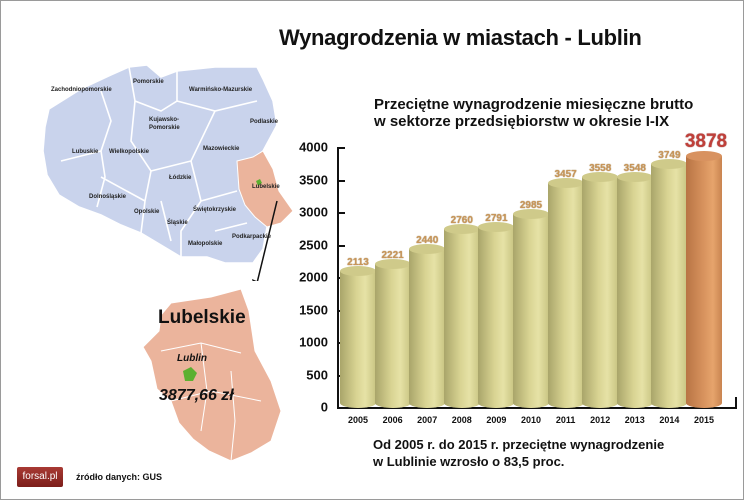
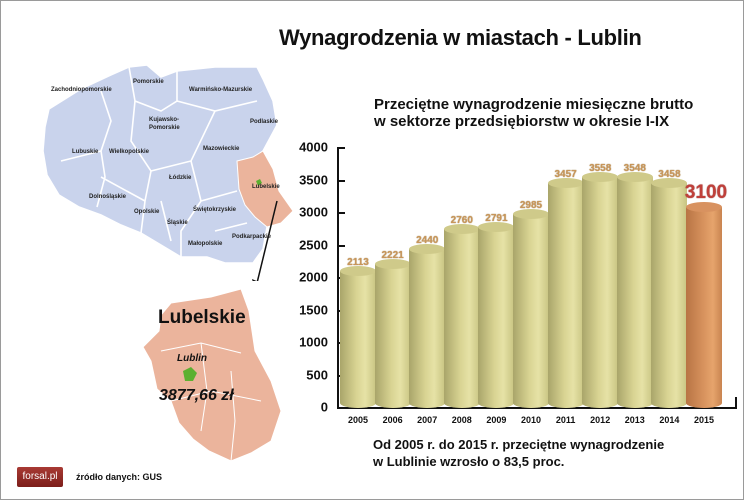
2014: 3749 -> 3458
2015: 3878 -> 3100
